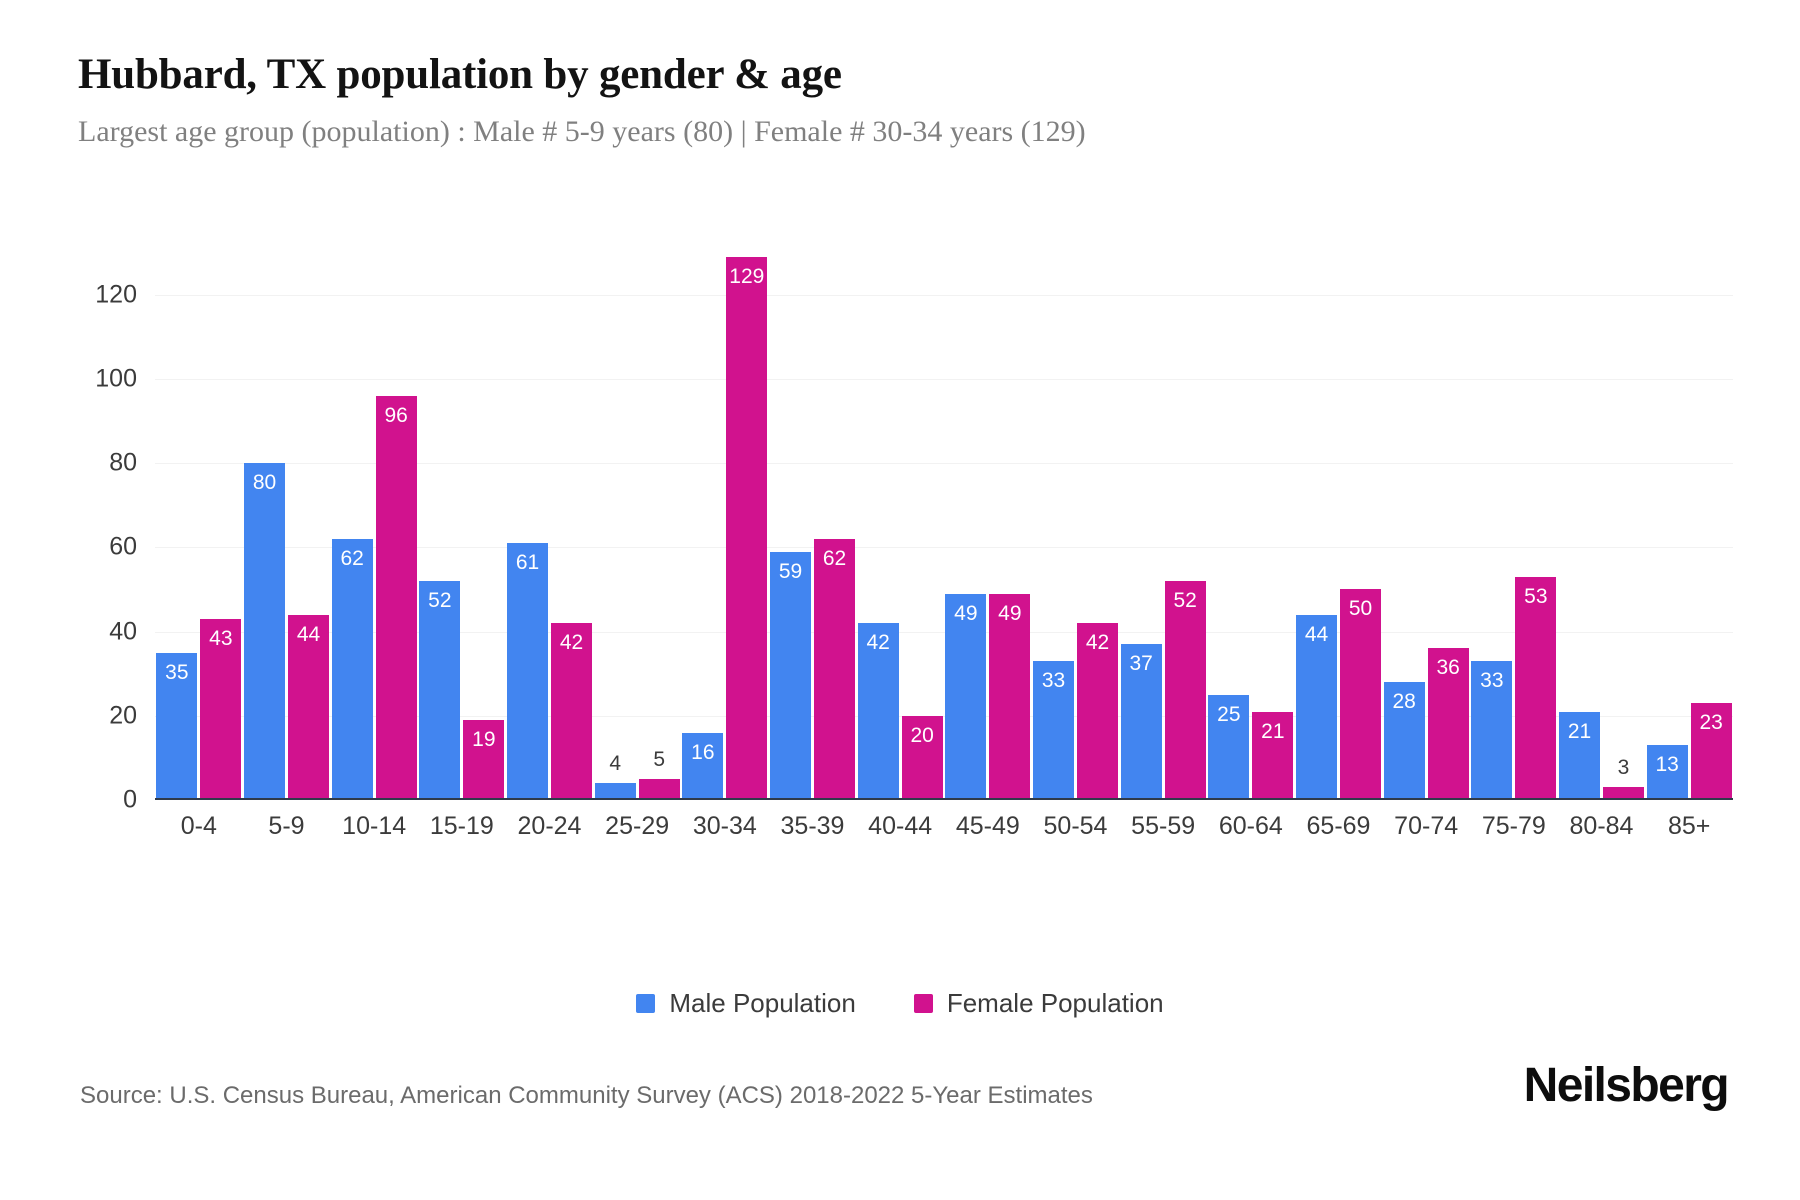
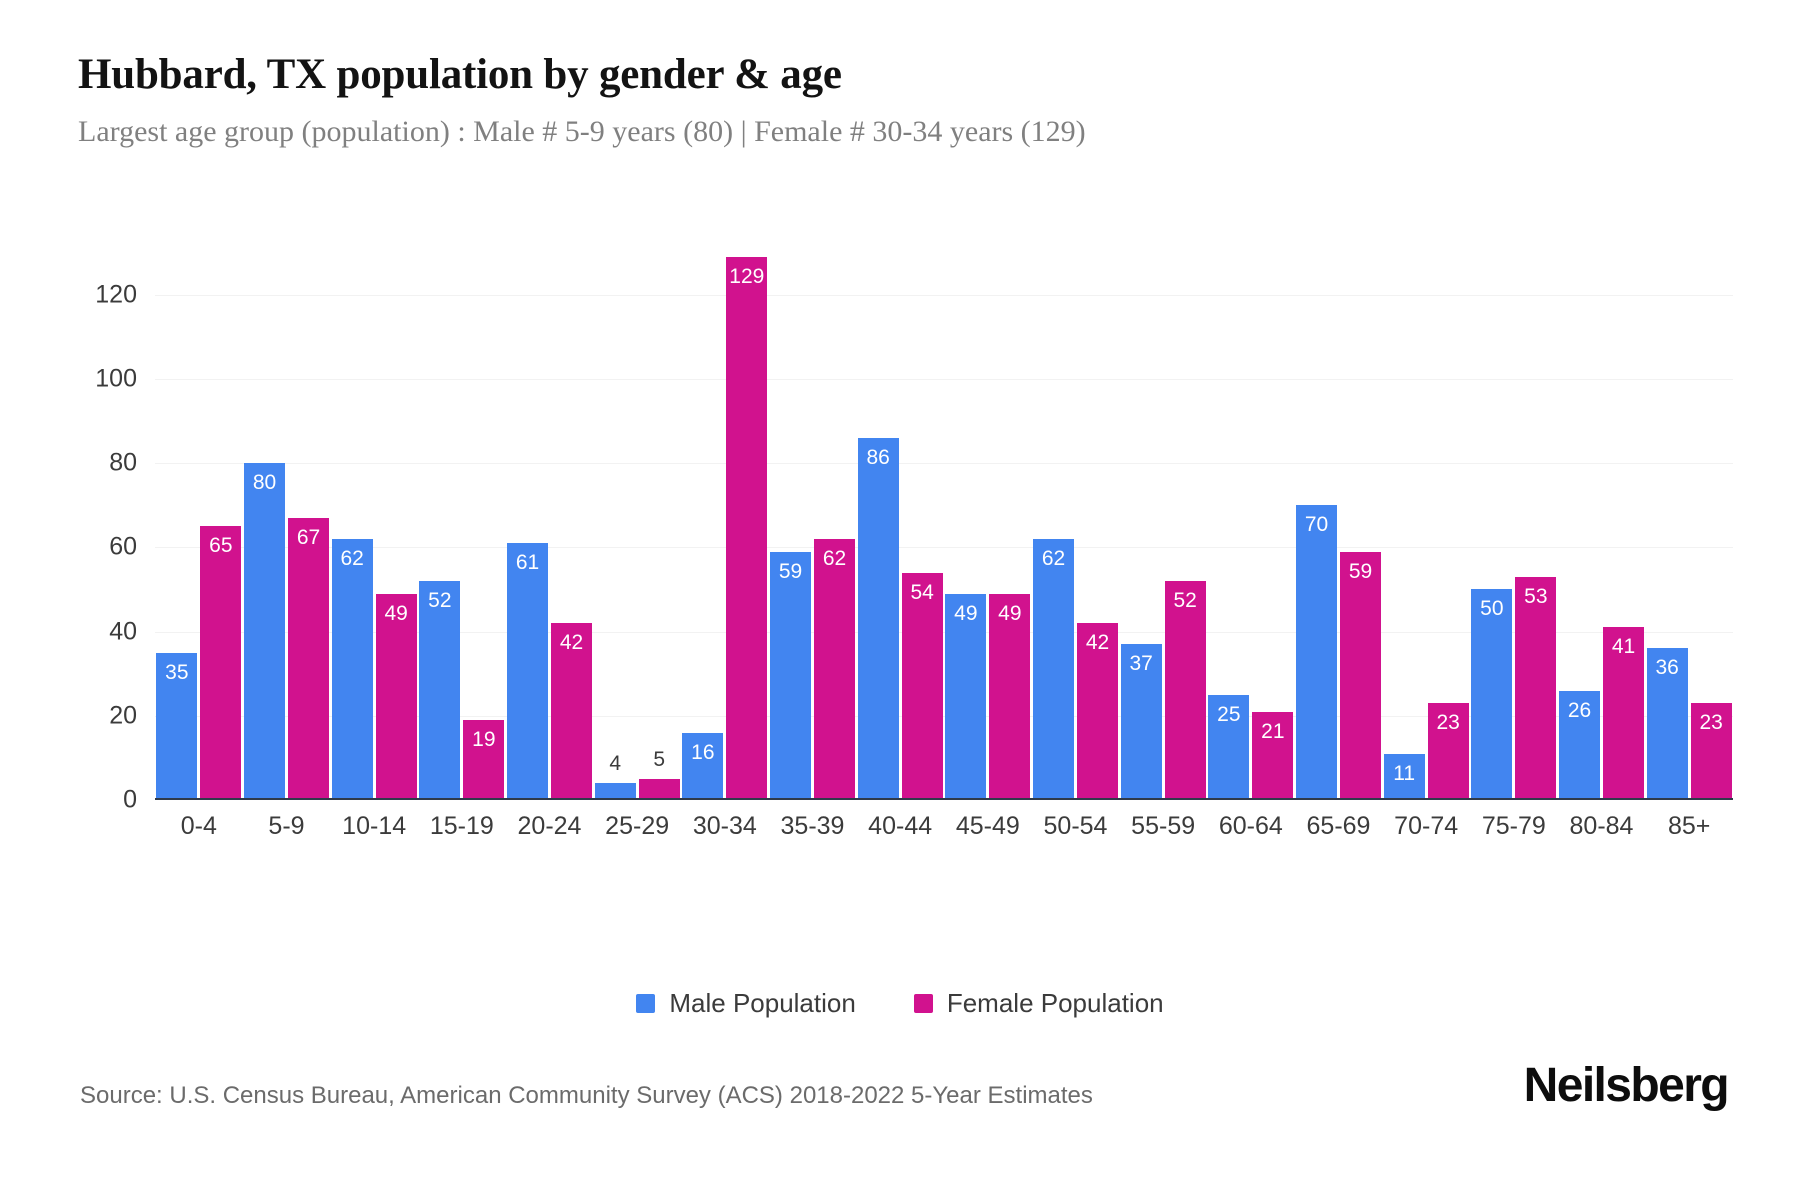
Female Population/0-4: 43 -> 65
Female Population/5-9: 44 -> 67
Female Population/10-14: 96 -> 49
Male Population/40-44: 42 -> 86
Female Population/40-44: 20 -> 54
Male Population/50-54: 33 -> 62
Male Population/65-69: 44 -> 70
Female Population/65-69: 50 -> 59
Male Population/70-74: 28 -> 11
Female Population/70-74: 36 -> 23
Male Population/75-79: 33 -> 50
Male Population/80-84: 21 -> 26
Female Population/80-84: 3 -> 41
Male Population/85+: 13 -> 36
